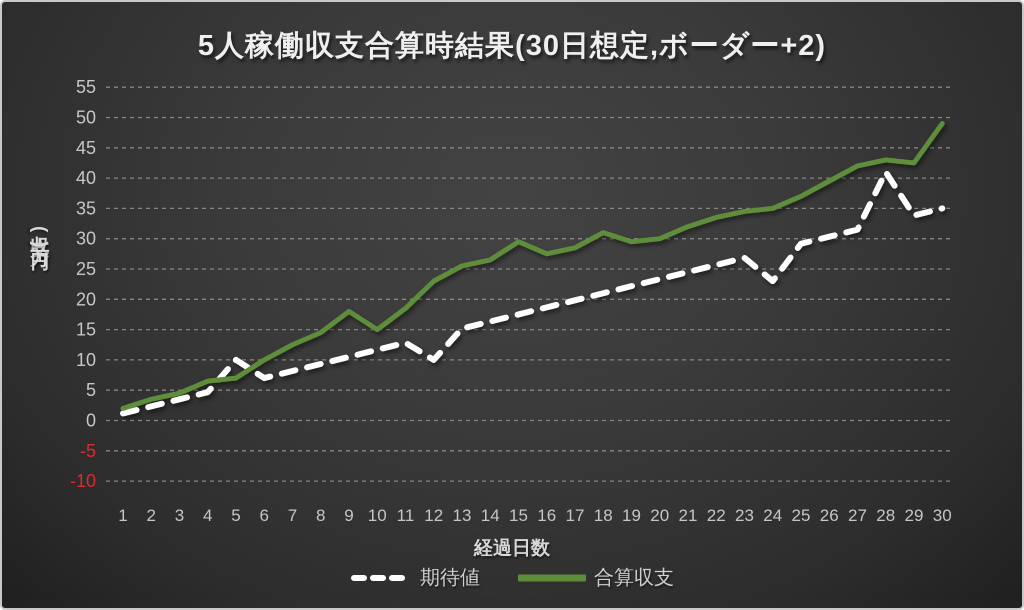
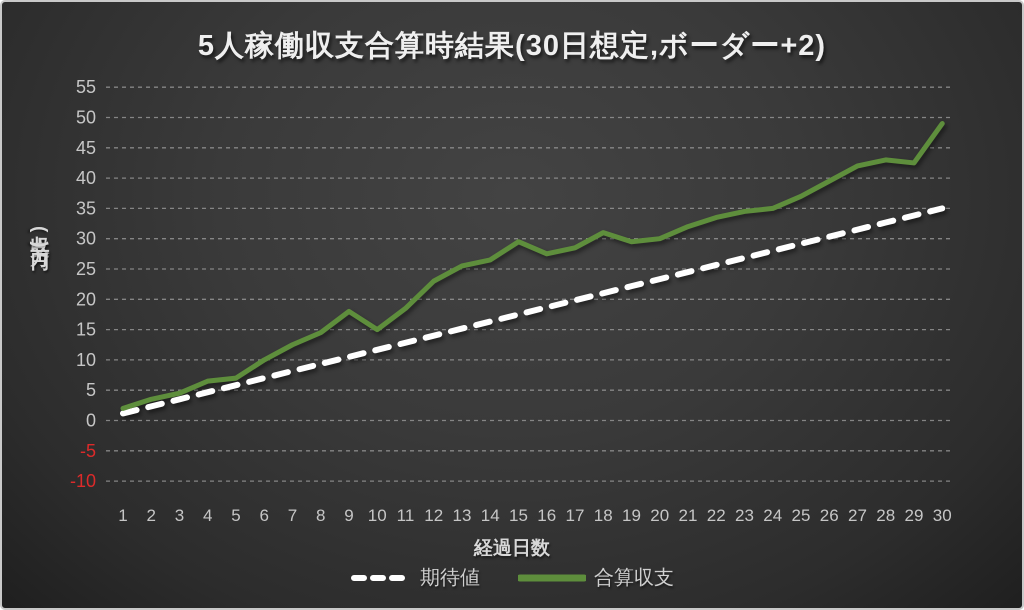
期待値/5: 10 -> 6
期待値/12: 10 -> 14
期待値/24: 23 -> 28
期待値/28: 41 -> 33
